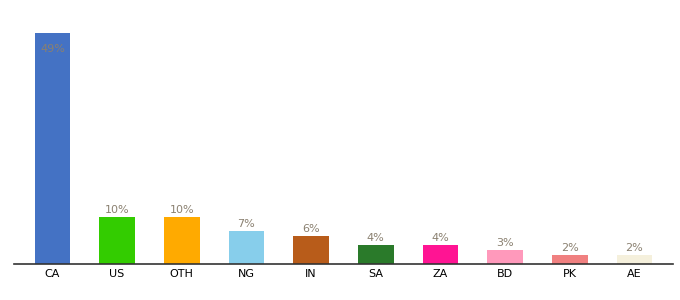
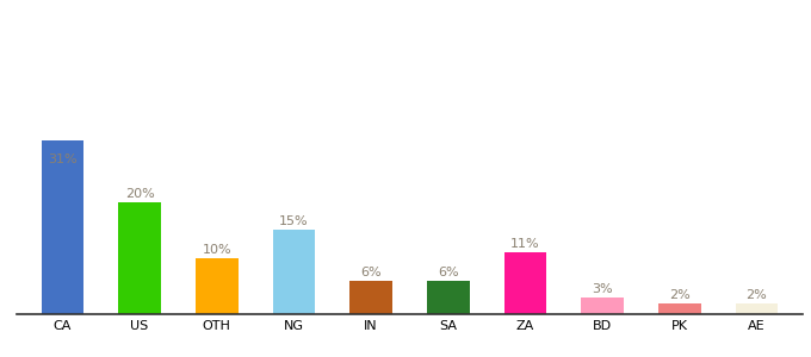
CA: 49% -> 31%
US: 10% -> 20%
NG: 7% -> 15%
SA: 4% -> 6%
ZA: 4% -> 11%
